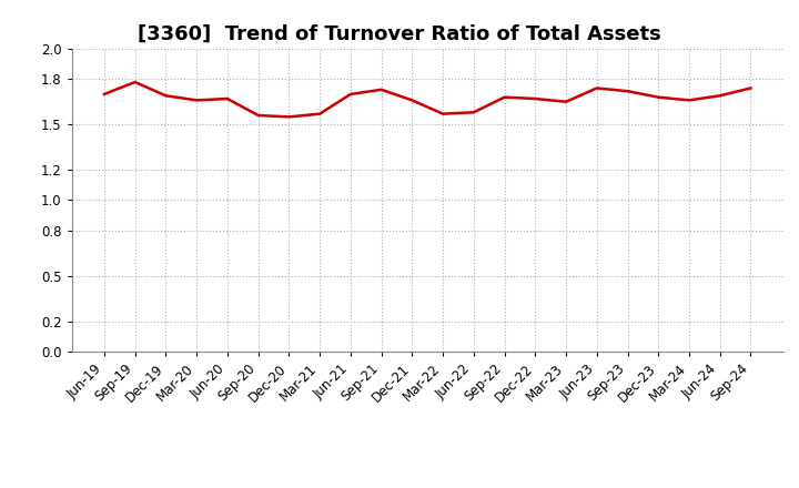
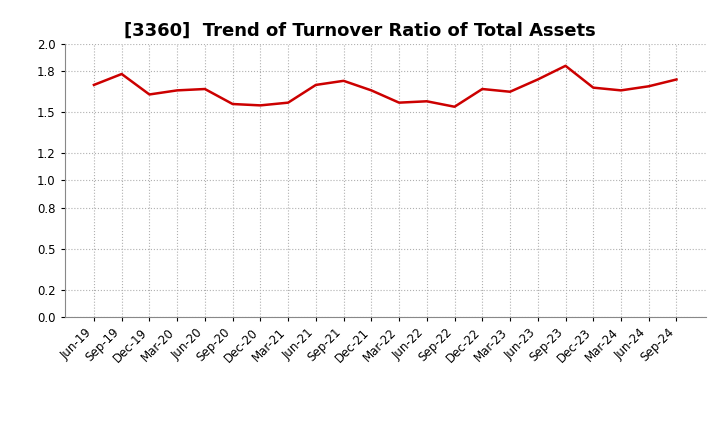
Dec-19: 1.69 -> 1.63
Sep-22: 1.68 -> 1.54
Sep-23: 1.72 -> 1.84
